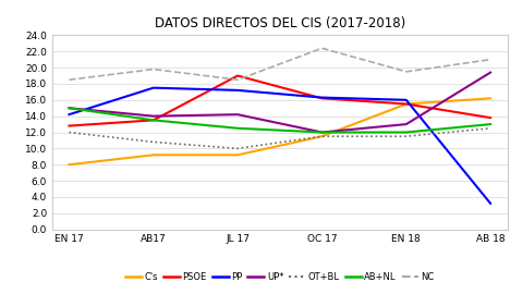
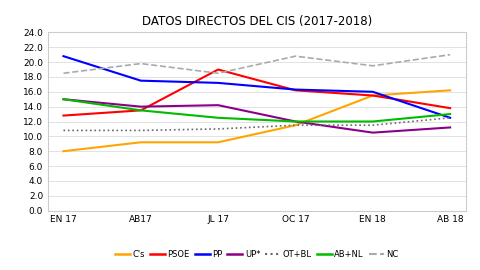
PP/EN 17: 14.2 -> 20.8
OT+BL/EN 17: 12.0 -> 10.8
OT+BL/JL 17: 10.0 -> 11.0
NC/OC 17: 22.4 -> 20.8
UP*/EN 18: 13.0 -> 10.5
PP/AB 18: 3.2 -> 12.5
UP*/AB 18: 19.4 -> 11.2
